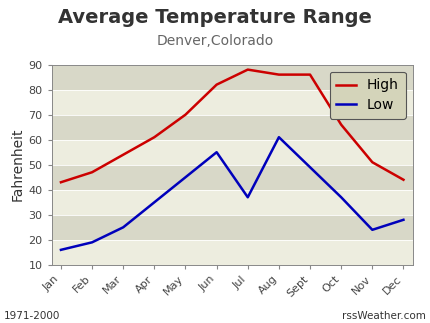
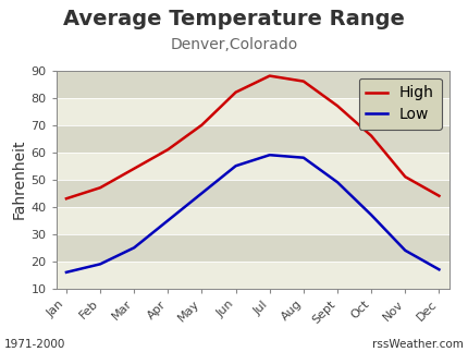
Low/Jul: 37 -> 59
Low/Aug: 61 -> 58
High/Sept: 86 -> 77
Low/Dec: 28 -> 17
